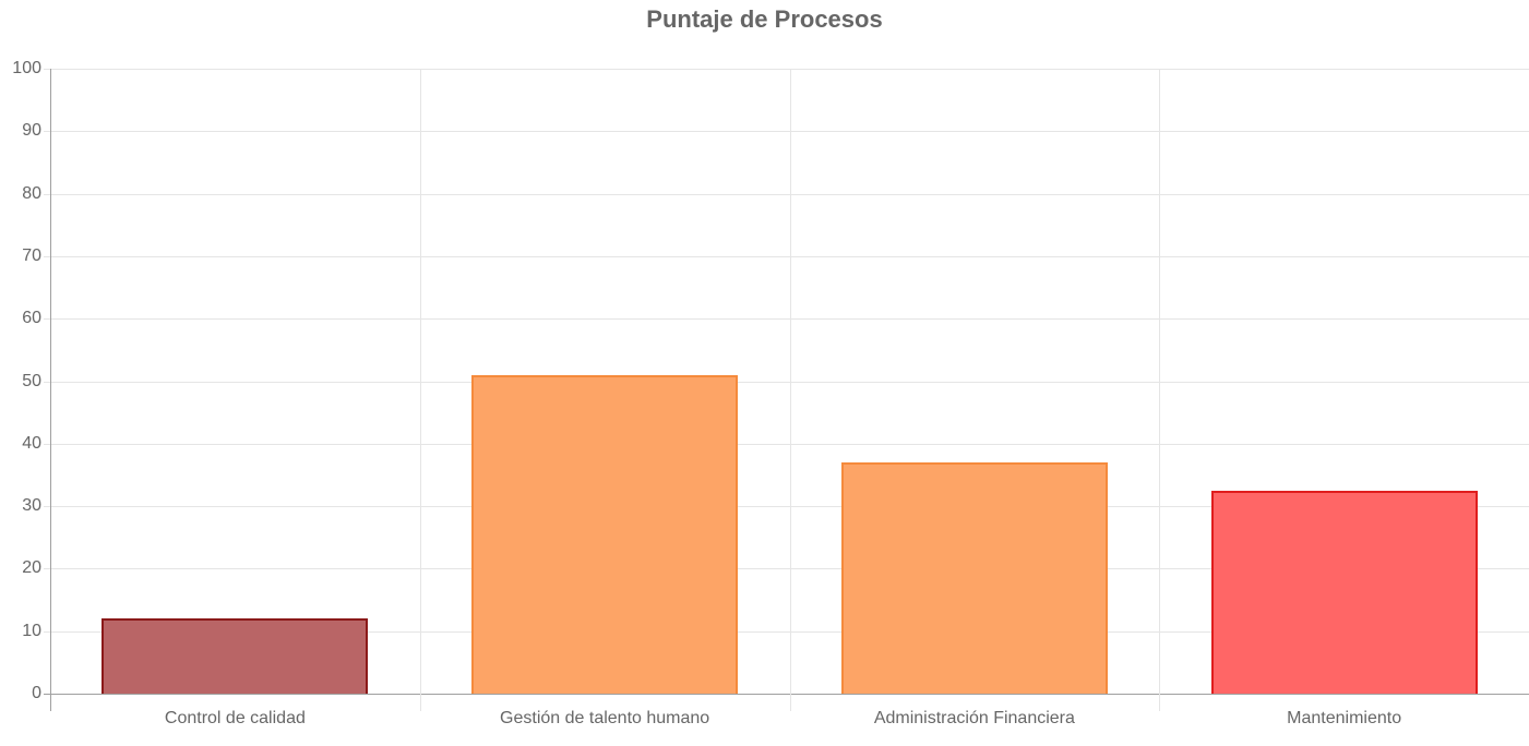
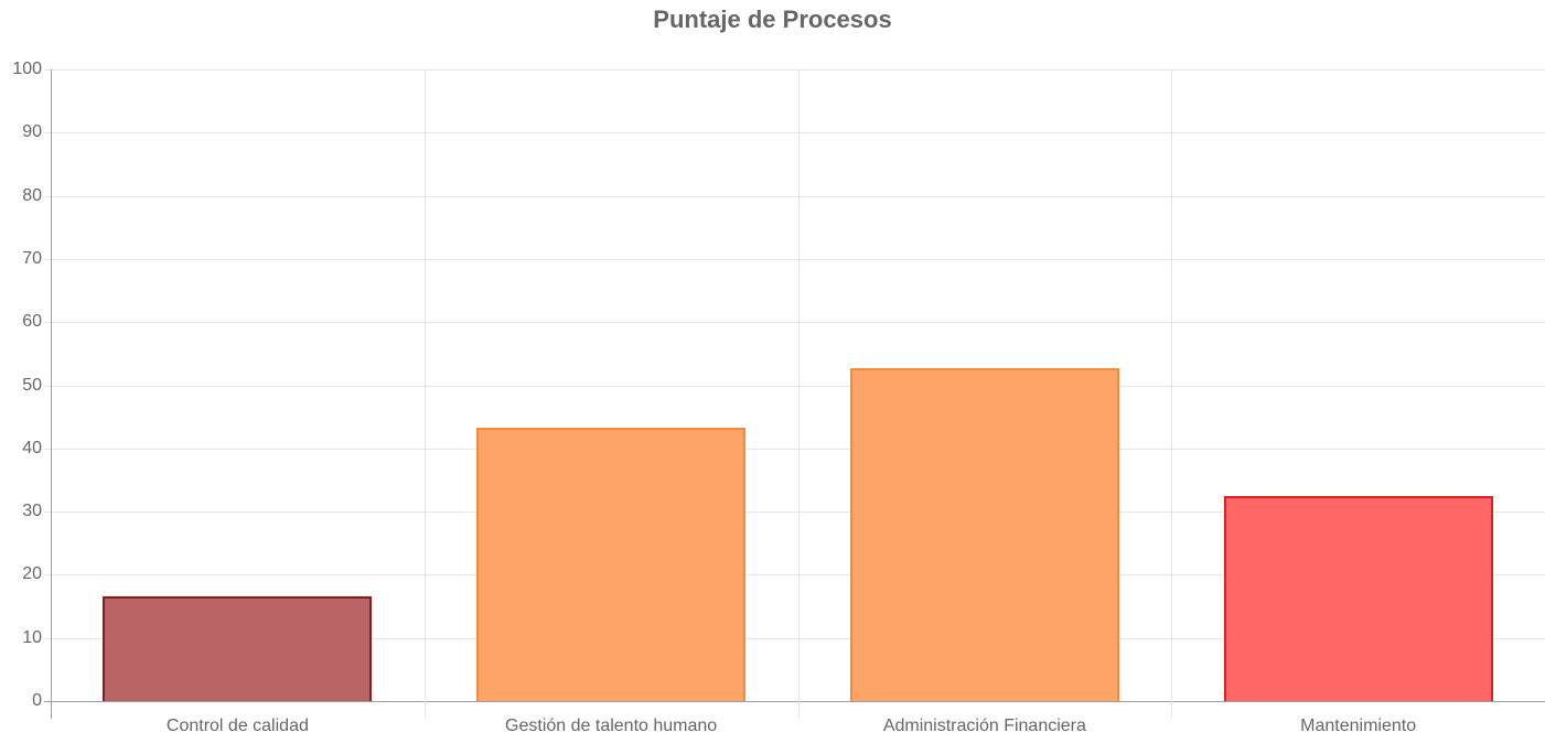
Control de calidad: 12 -> 17
Gestión de talento humano: 51 -> 43
Administración Financiera: 37 -> 53
